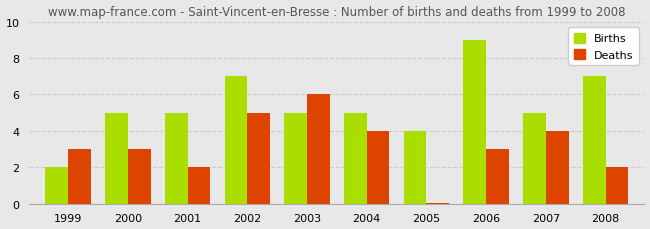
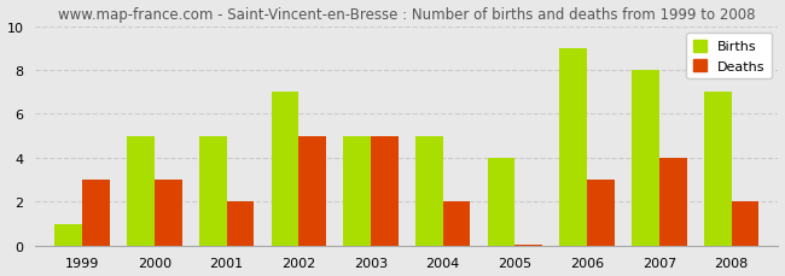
Births/1999: 2 -> 1
Deaths/2003: 6.0 -> 5.0
Deaths/2004: 4.0 -> 2.0
Births/2007: 5 -> 8
